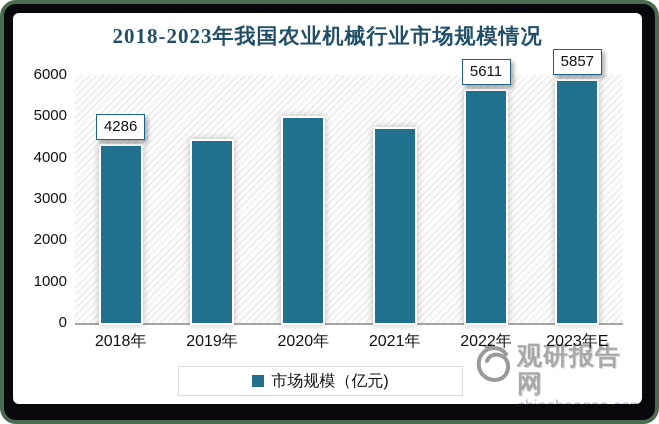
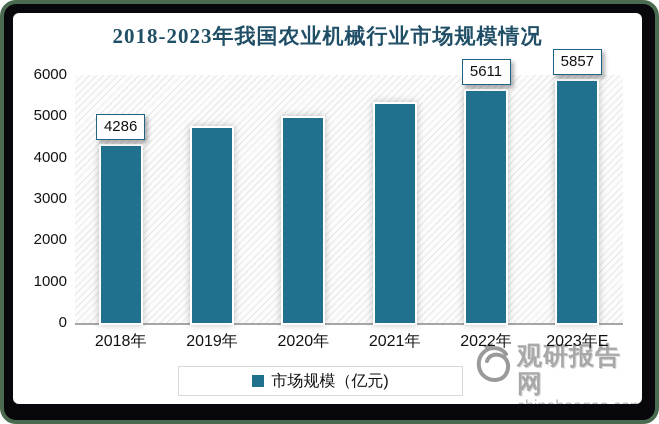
2019年: 4400 -> 4700
2021年: 4700 -> 5300
